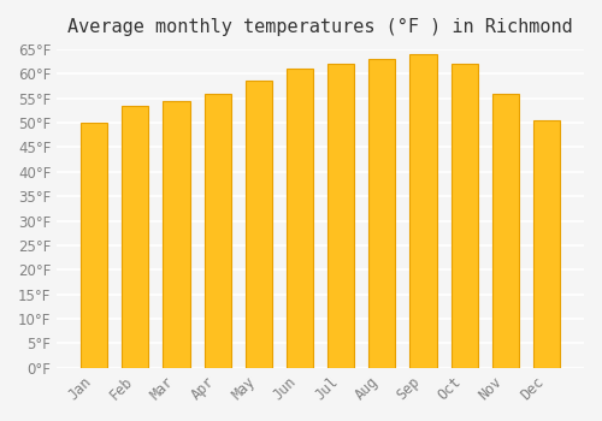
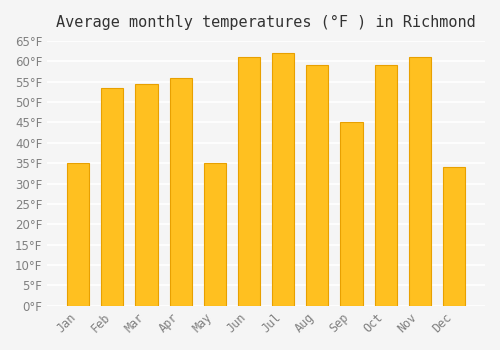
Jan: 50.0°F -> 35.0°F
May: 58.5°F -> 35.0°F
Aug: 63.0°F -> 59.0°F
Sep: 64.0°F -> 45.0°F
Oct: 62.0°F -> 59.0°F
Nov: 56.0°F -> 61.0°F
Dec: 50.5°F -> 34.0°F
